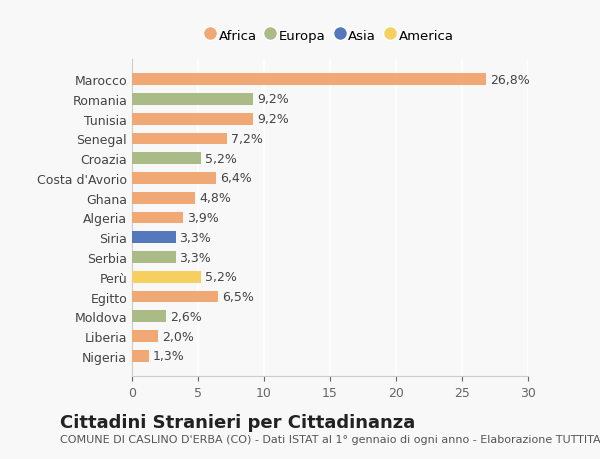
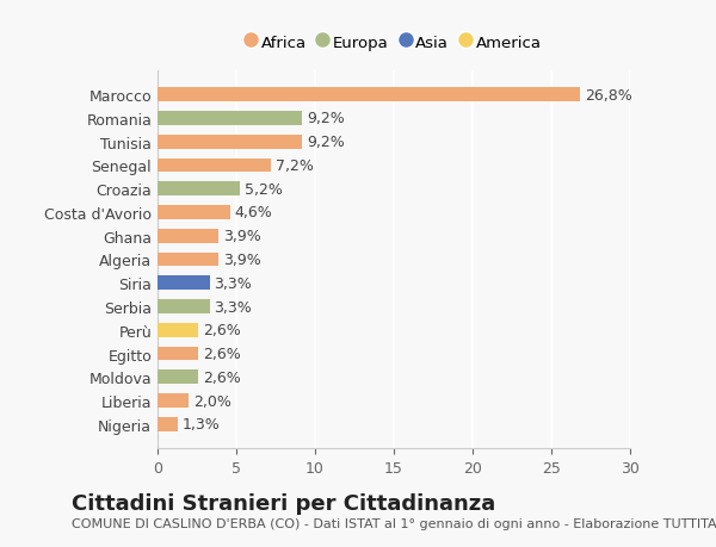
Costa d'Avorio: 6,4% -> 4,6%
Ghana: 4,8% -> 3,9%
Perù: 5,2% -> 2,6%
Egitto: 6,5% -> 2,6%
